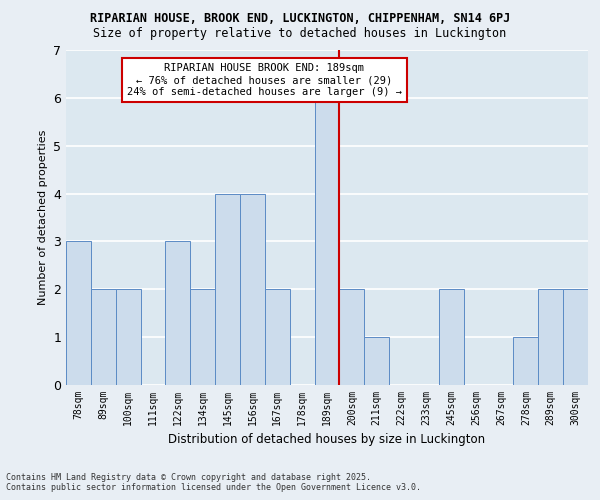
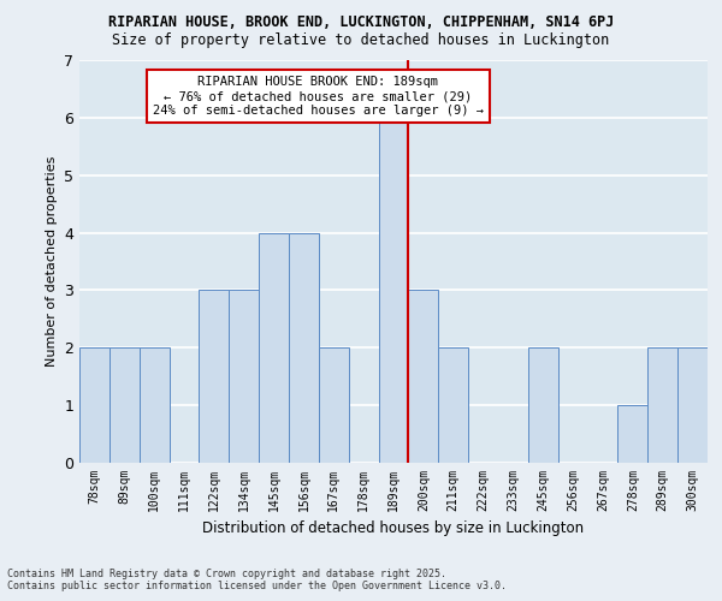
78sqm: 3 -> 2
134sqm: 2 -> 3
200sqm: 2 -> 3
211sqm: 1 -> 2
